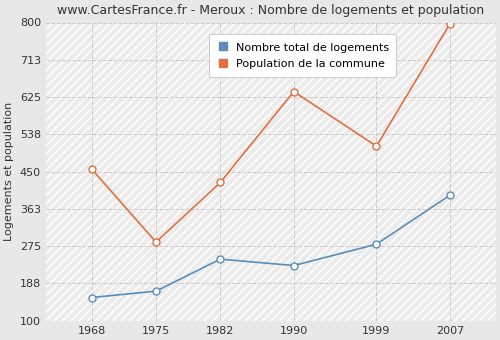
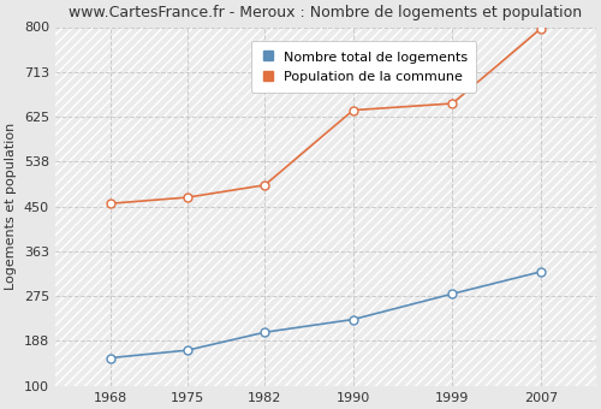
Population de la commune/1975: 285 -> 468
Nombre total de logements/1982: 245 -> 205
Population de la commune/1982: 425 -> 492
Population de la commune/1999: 510 -> 651
Nombre total de logements/2007: 395 -> 323
